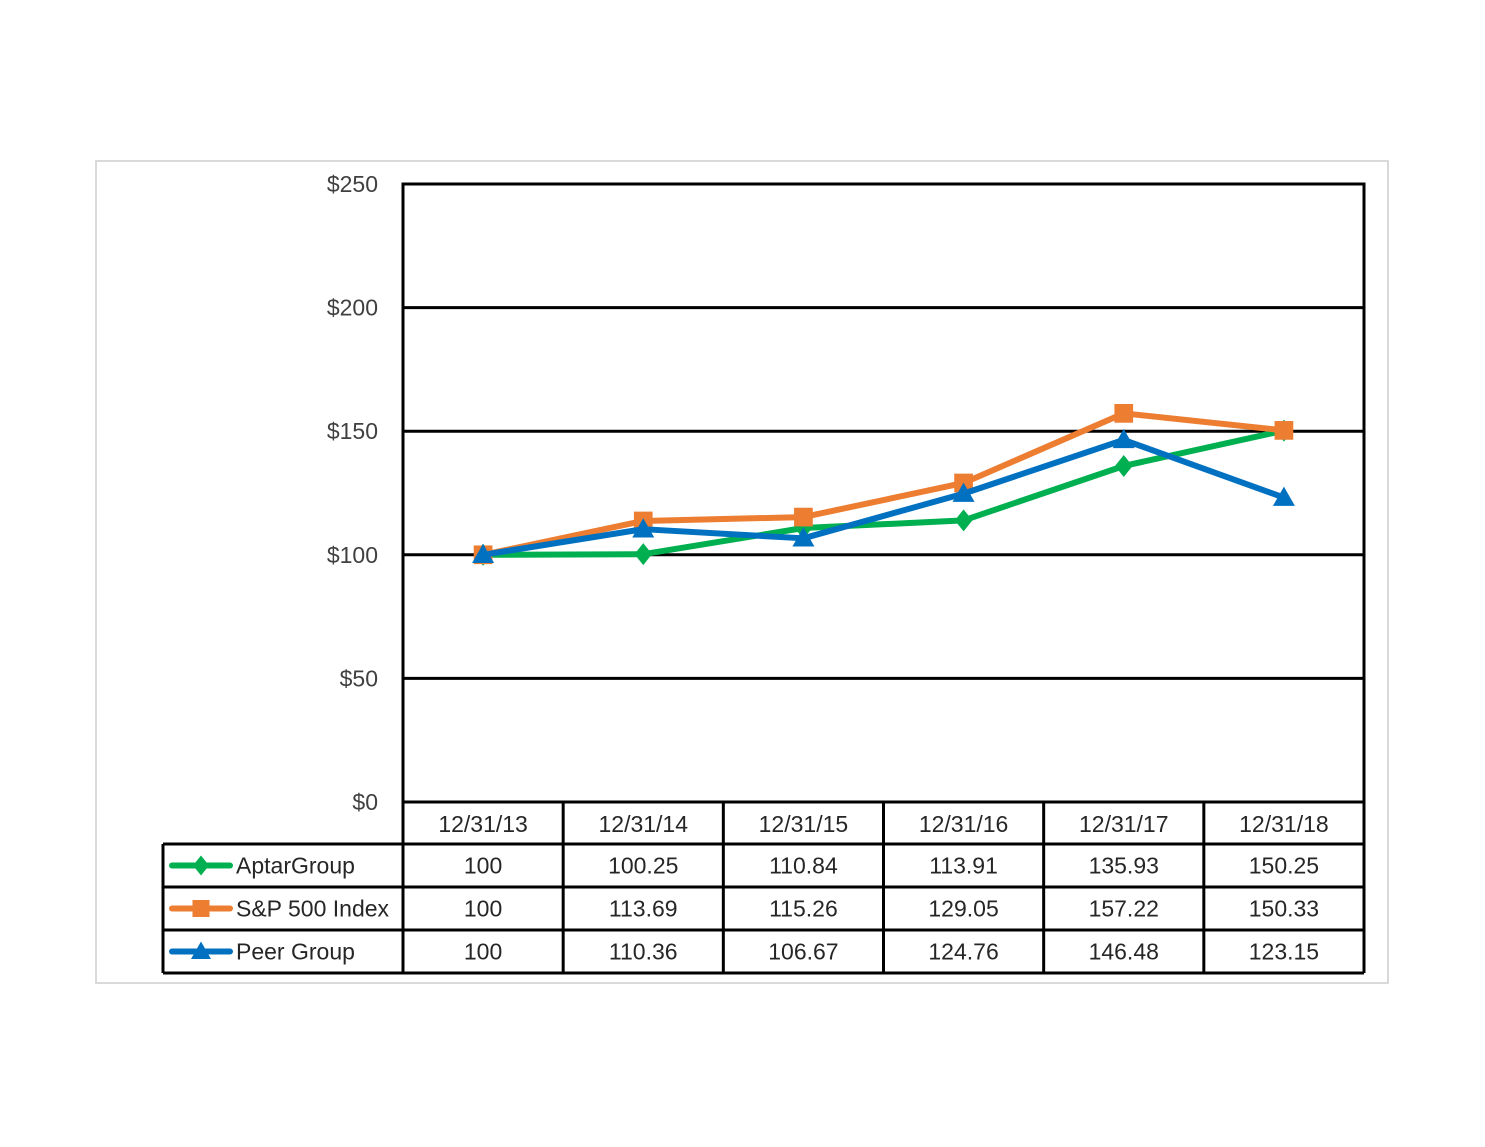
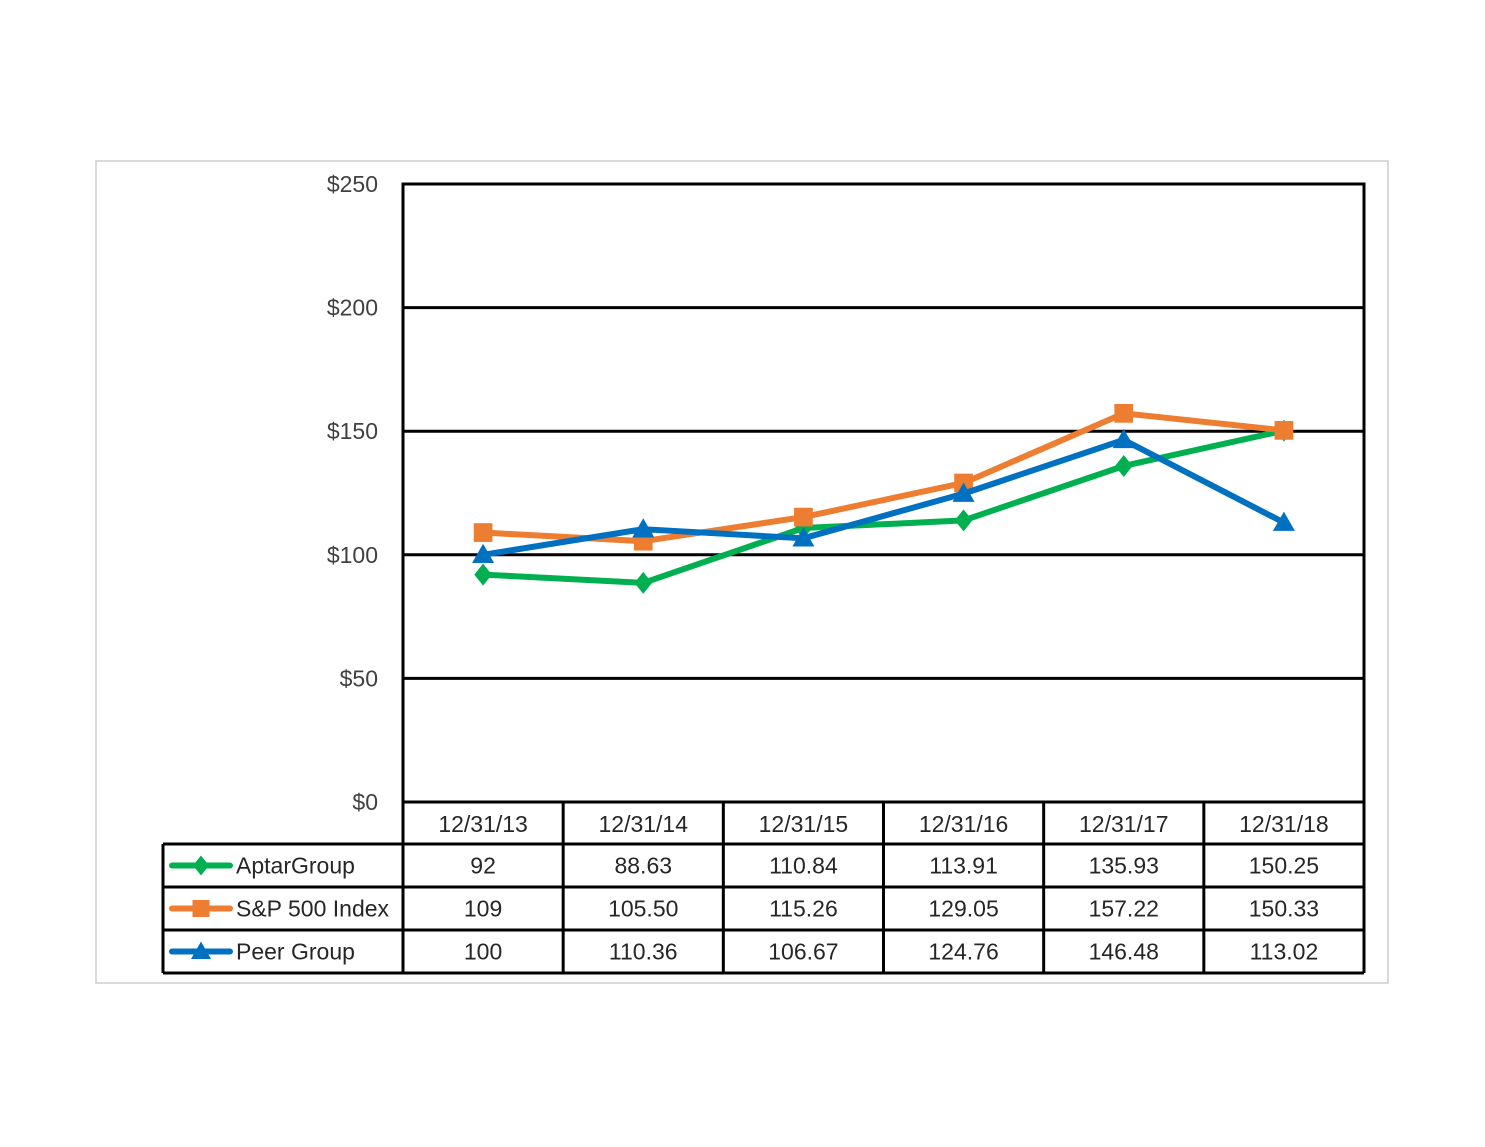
AptarGroup/12/31/13: 100 -> 92
S&P 500 Index/12/31/13: 100 -> 109
AptarGroup/12/31/14: 100.25 -> 88.63
S&P 500 Index/12/31/14: 113.69 -> 105.50
Peer Group/12/31/18: 123.15 -> 113.02
